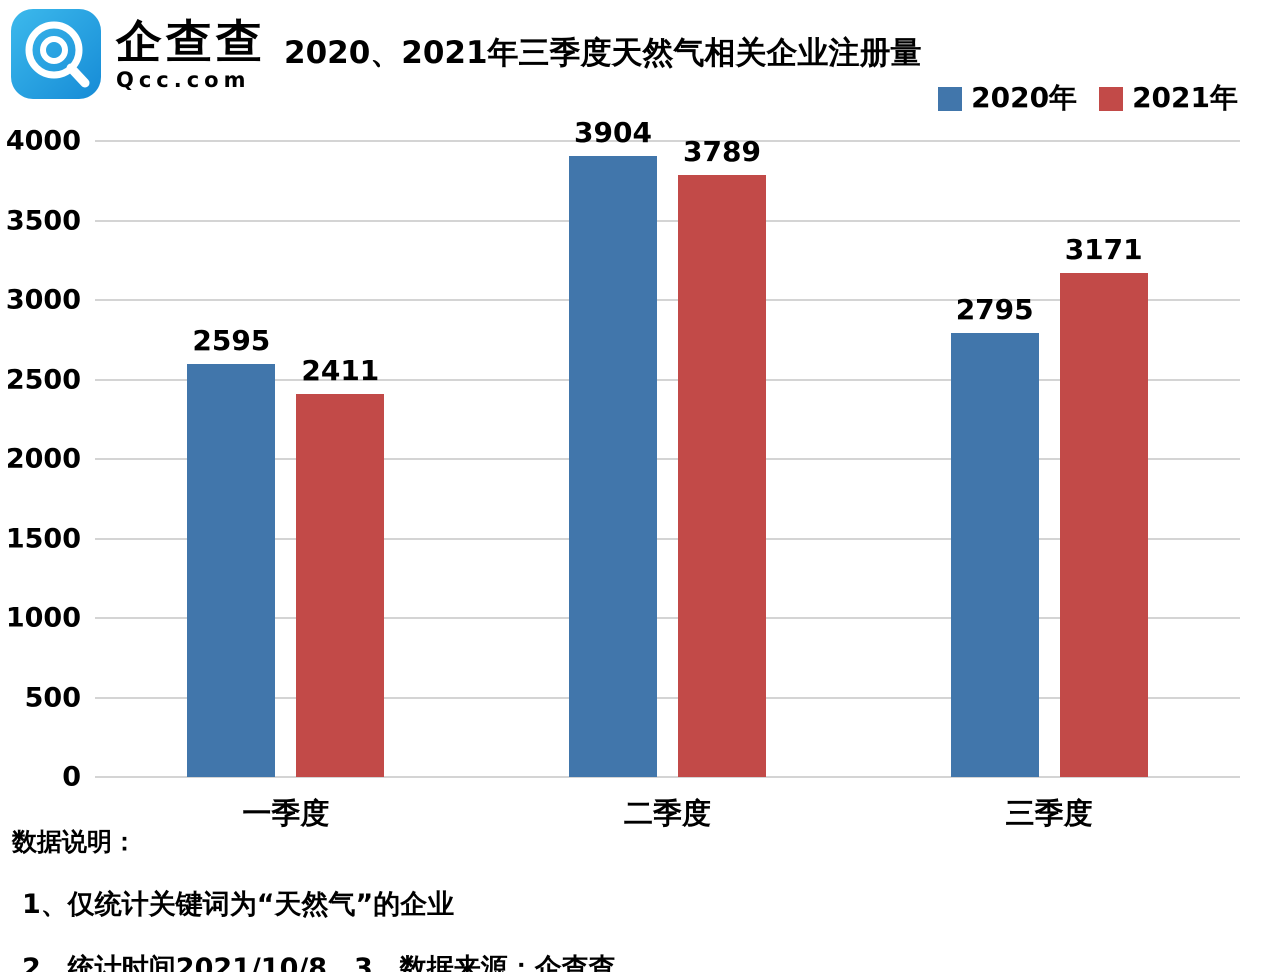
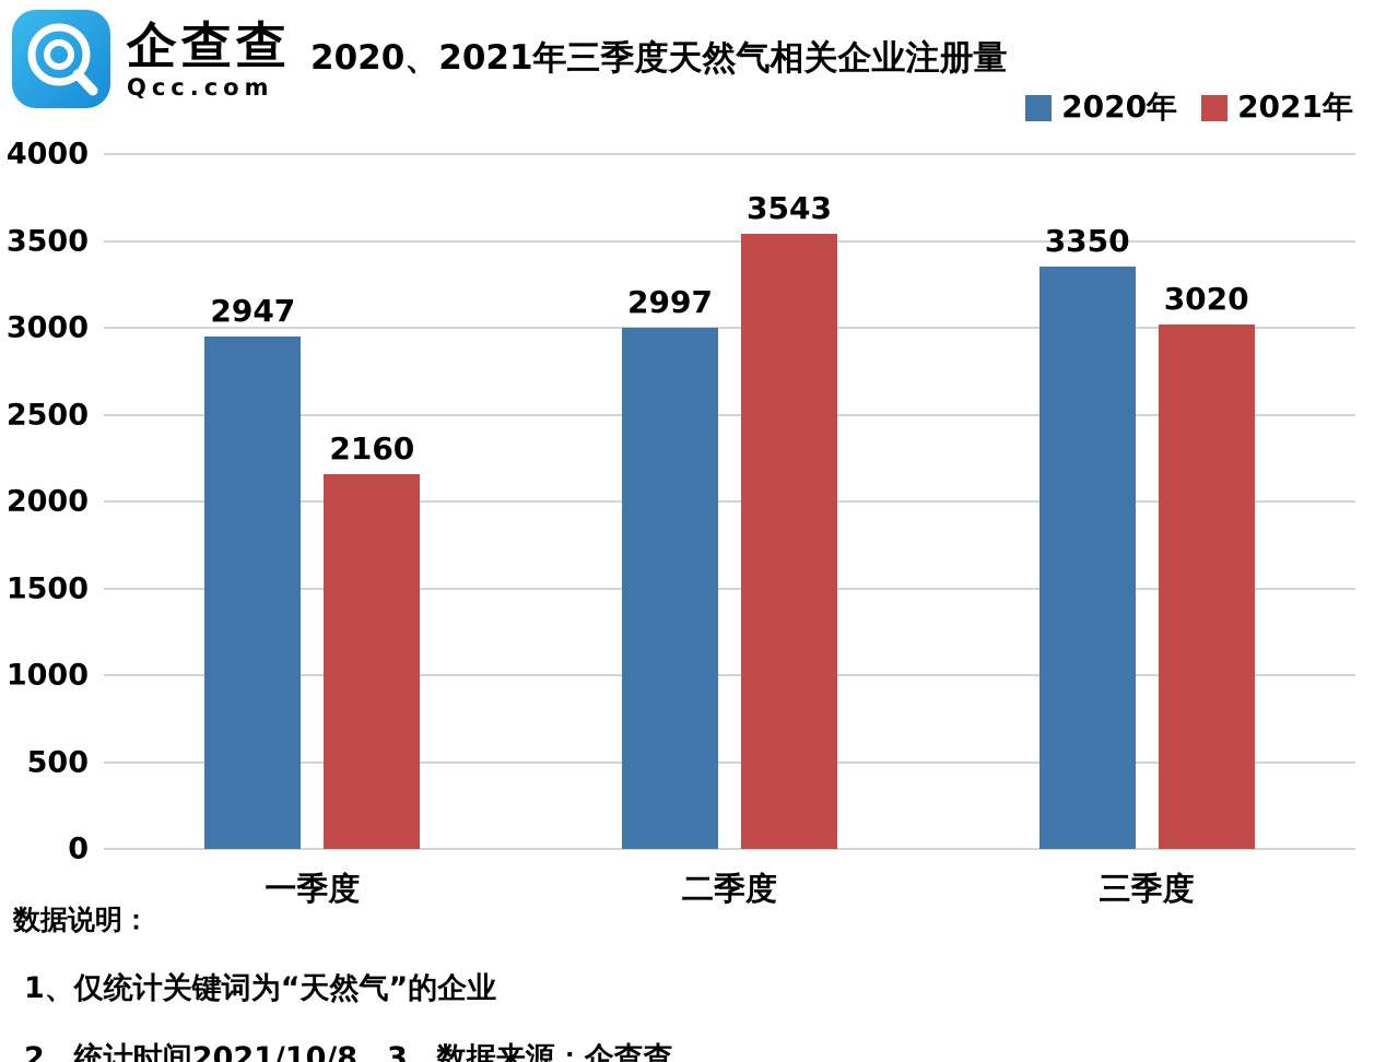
2020年/一季度: 2595 -> 2947
2021年/一季度: 2411 -> 2160
2020年/二季度: 3904 -> 2997
2021年/二季度: 3789 -> 3543
2020年/三季度: 2795 -> 3350
2021年/三季度: 3171 -> 3020
